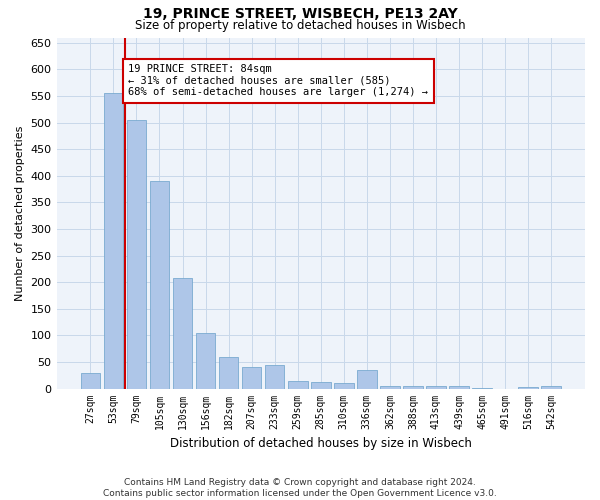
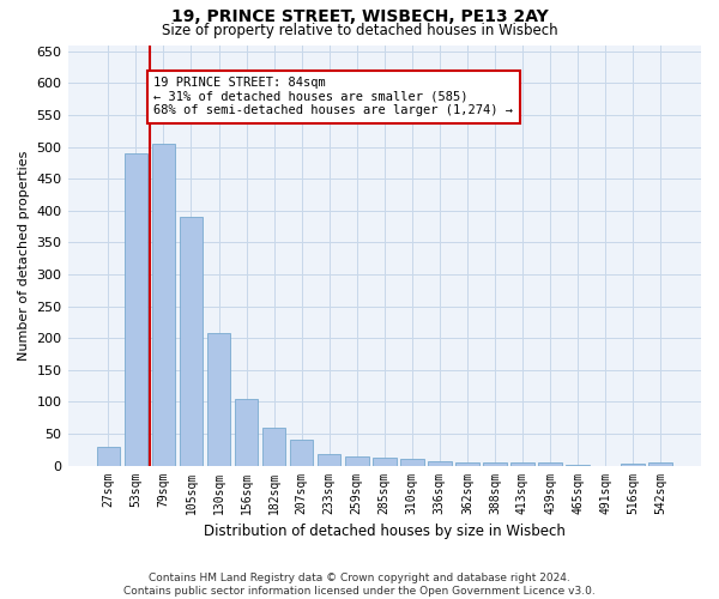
53sqm: 556 -> 490
233sqm: 44 -> 18
336sqm: 34 -> 7
